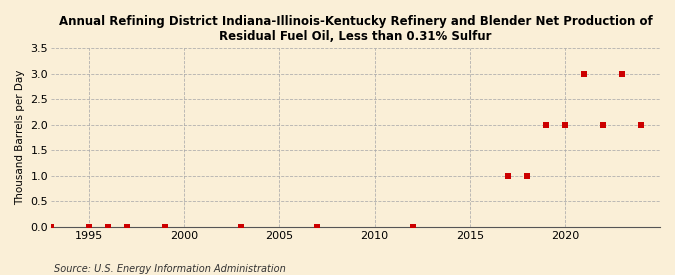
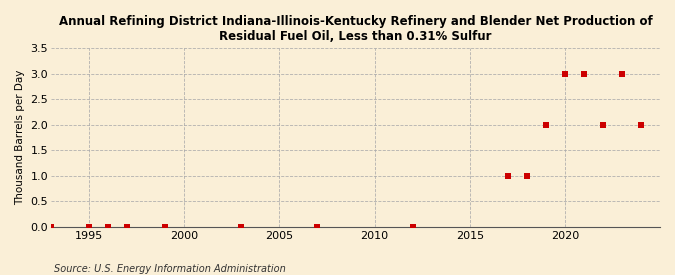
2020: 2 -> 3
